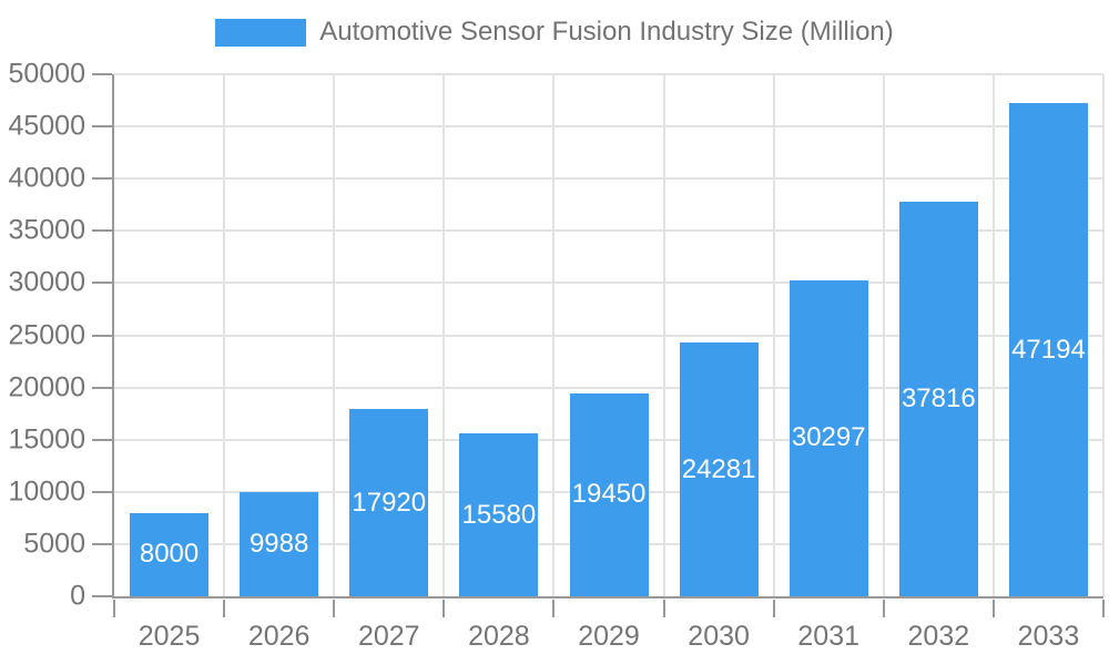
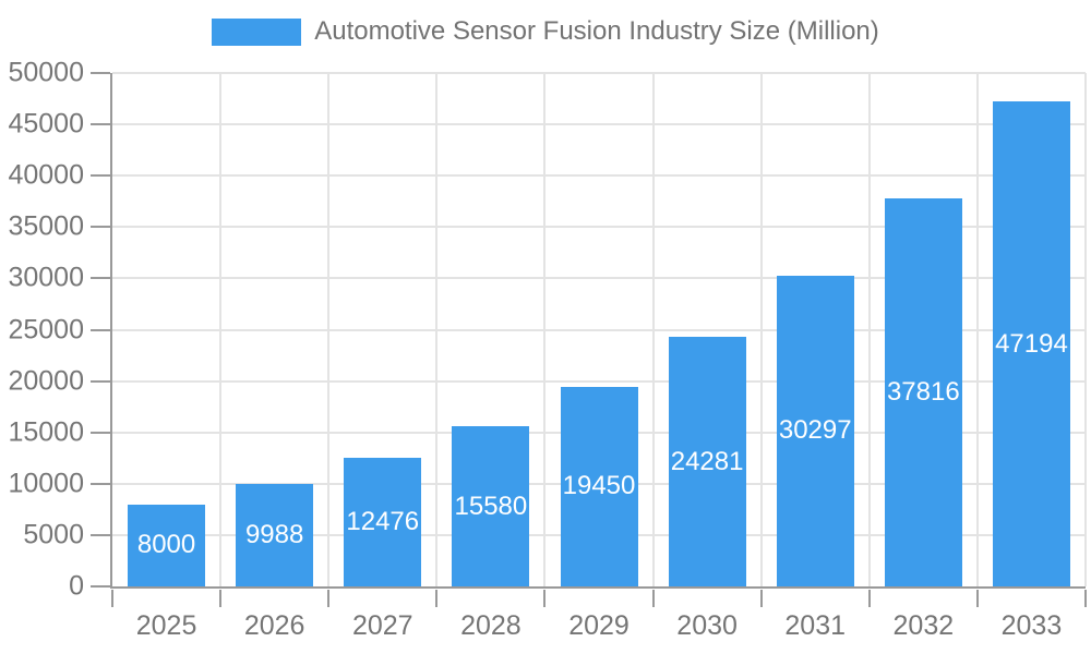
2027: 17920 -> 12476
